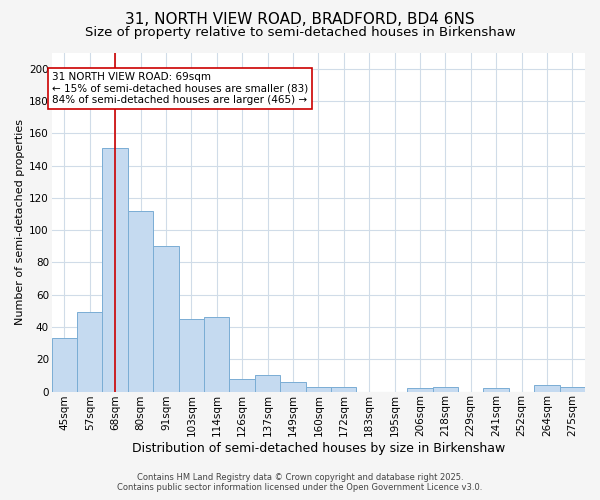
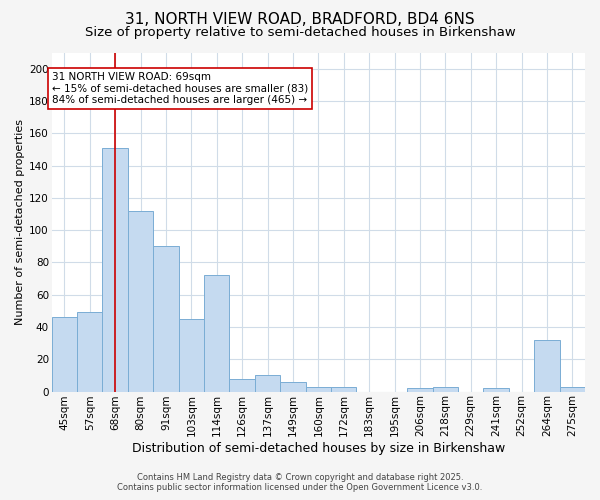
45sqm: 33 -> 46
114sqm: 46 -> 72
264sqm: 4 -> 32
